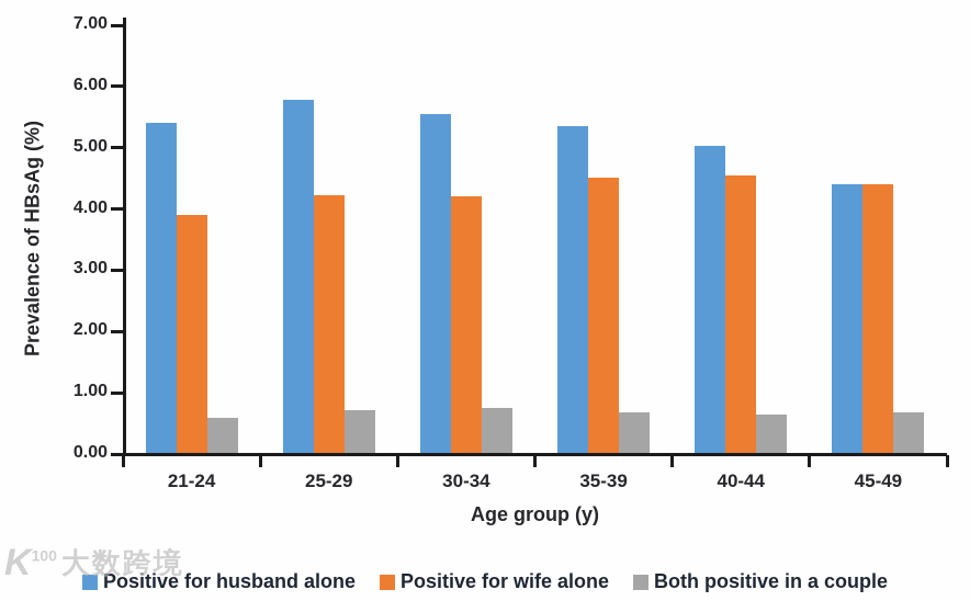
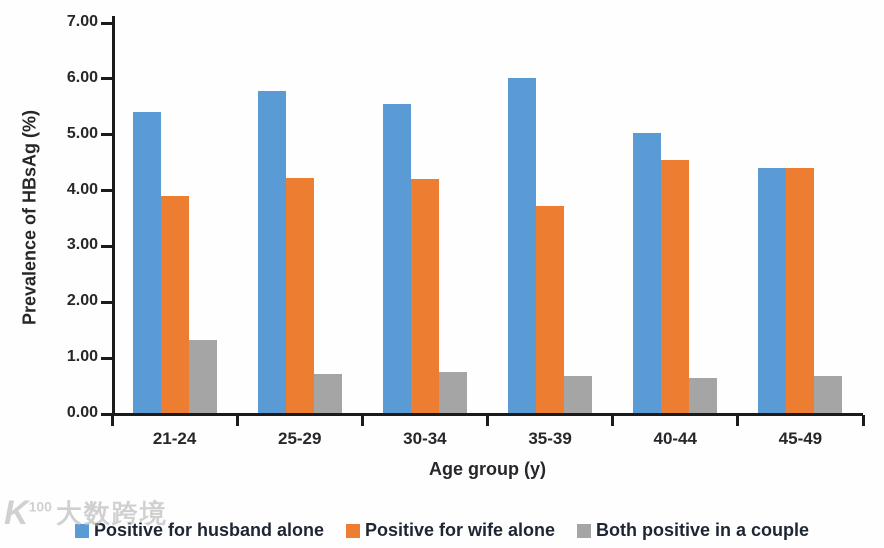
Both positive in a couple/21-24: 0.6 -> 1.3
Positive for husband alone/35-39: 5.3 -> 6.0
Positive for wife alone/35-39: 4.5 -> 3.7
